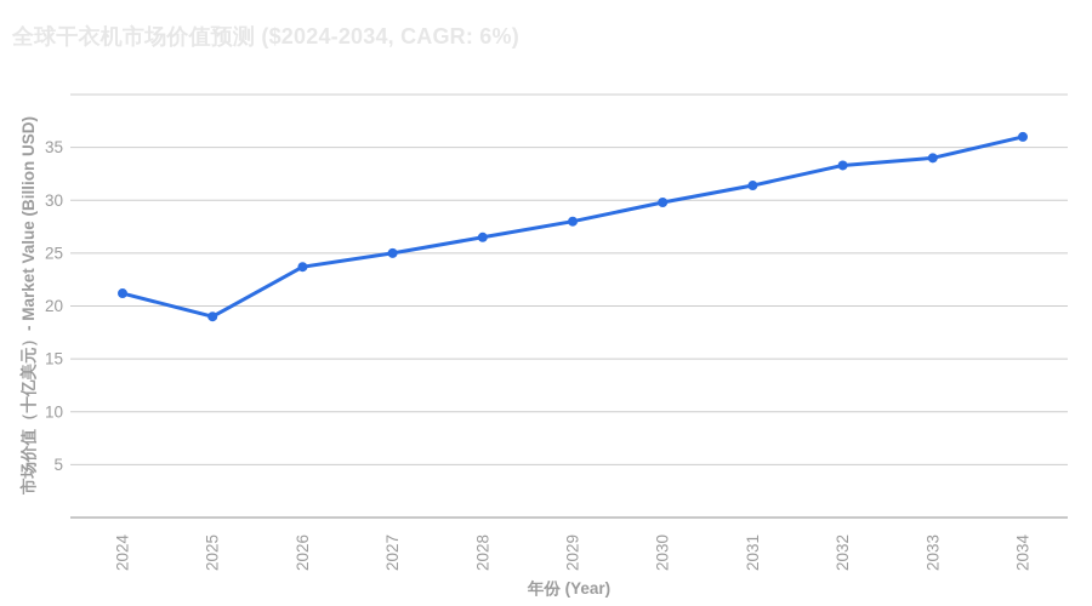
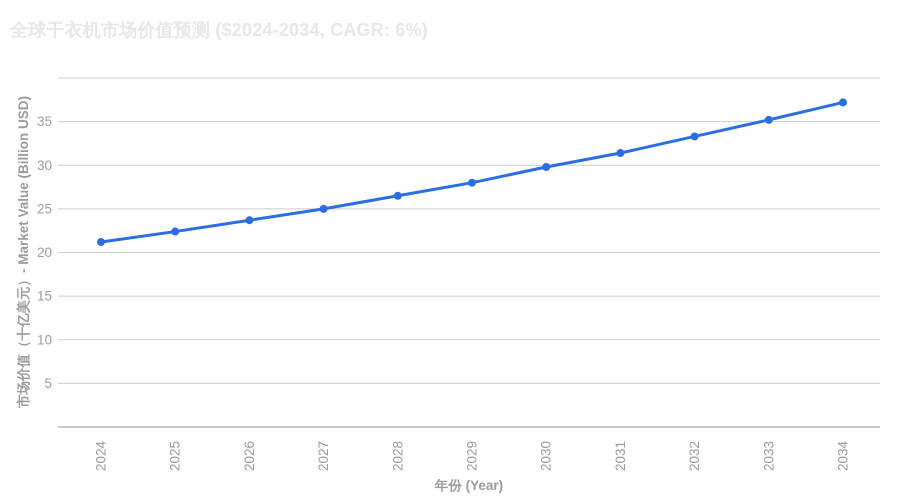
2025: 19 -> 22
2033: 34 -> 35
2034: 36 -> 37
